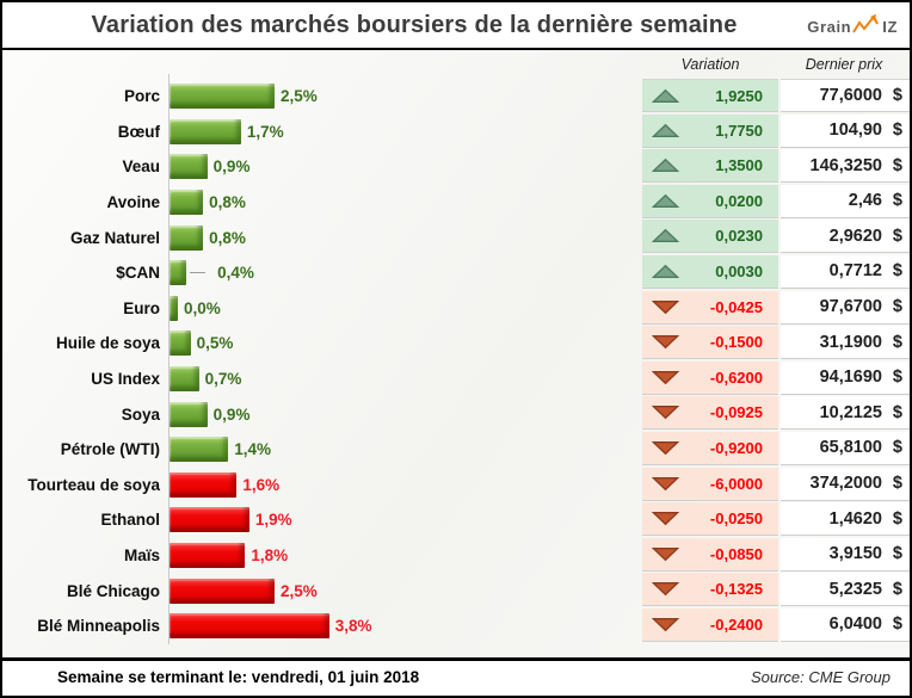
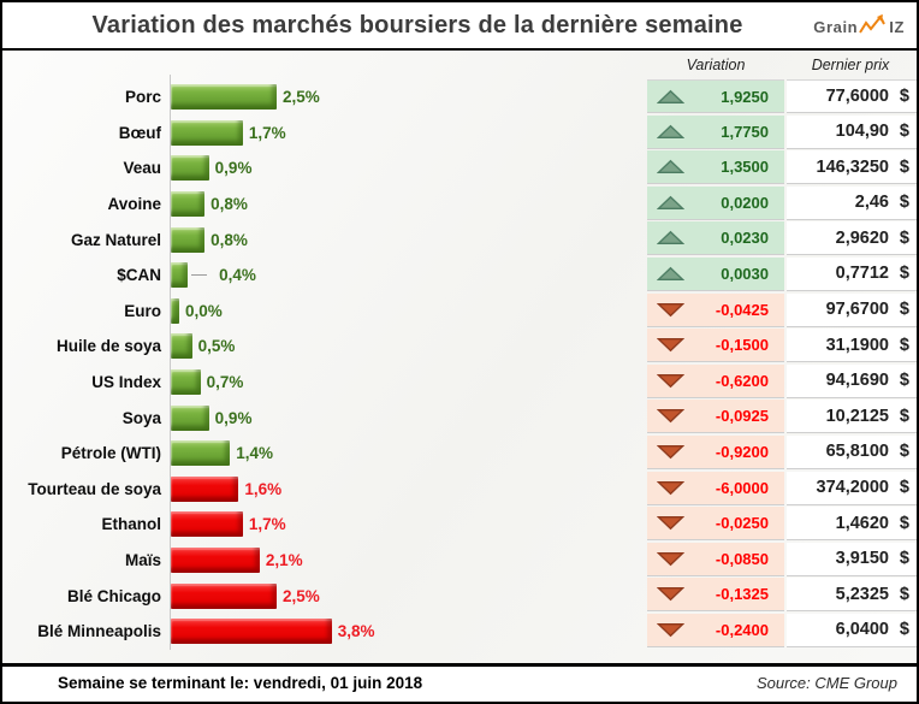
Ethanol: 1,9% -> 1,7%
Maïs: 1,8% -> 2,1%
